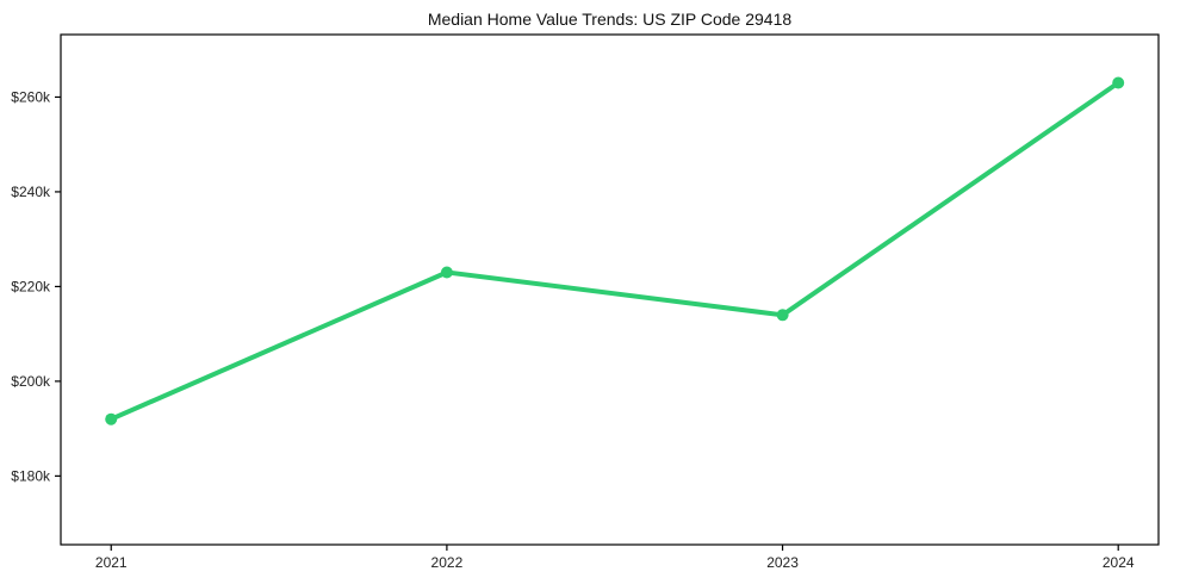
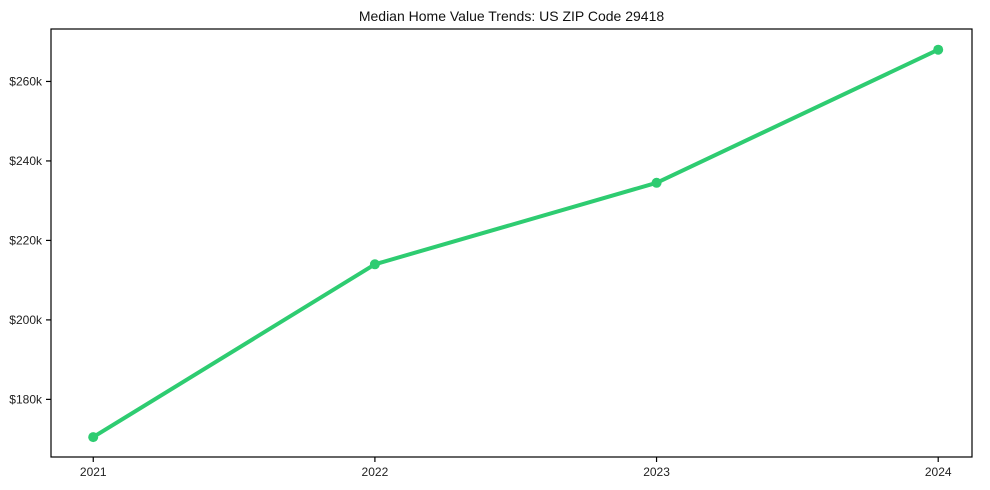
2021: $192k -> $170k
2022: $223k -> $214k
2023: $214k -> $234k
2024: $263k -> $268k
